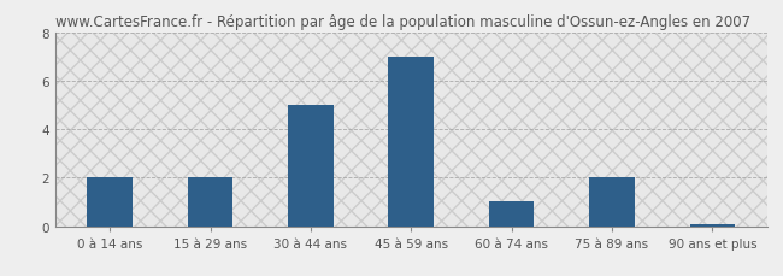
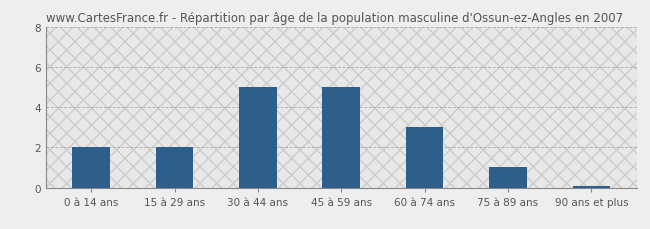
45 à 59 ans: 7.0 -> 5.0
60 à 74 ans: 1.0 -> 3.0
75 à 89 ans: 2.0 -> 1.0
